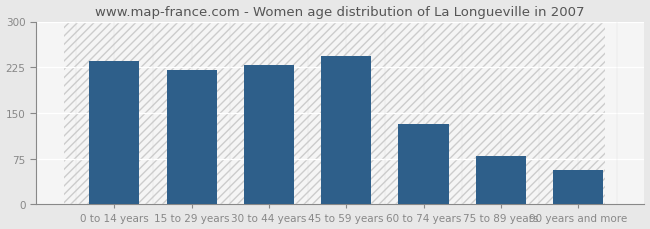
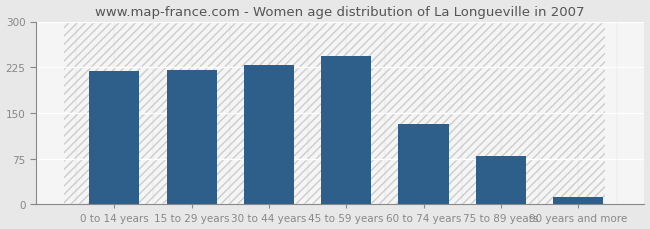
0 to 14 years: 236 -> 218
90 years and more: 56 -> 12
